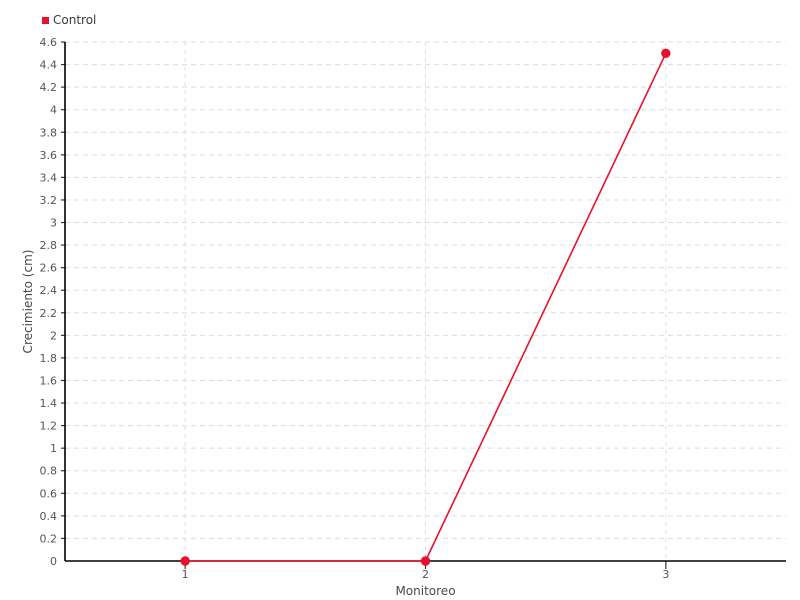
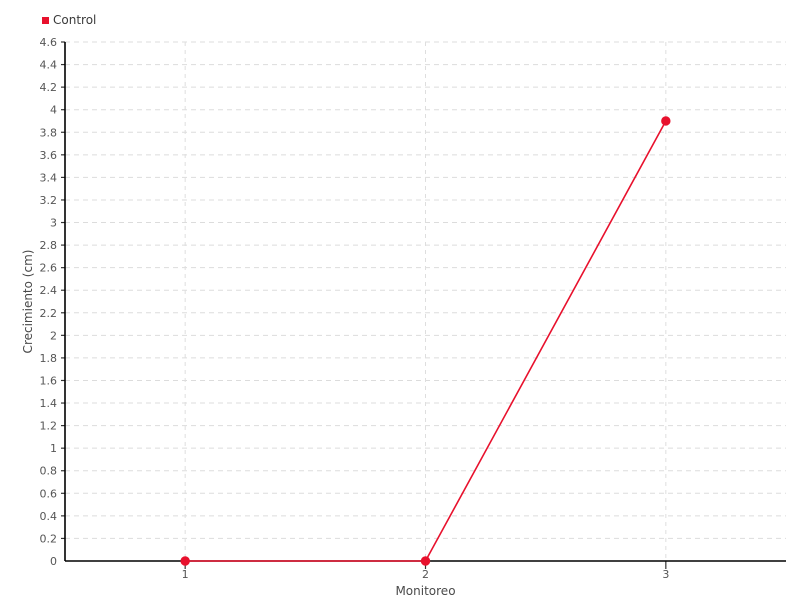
3: 4.5 -> 3.9
